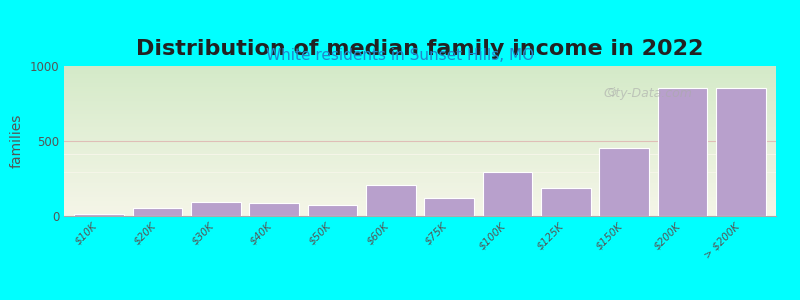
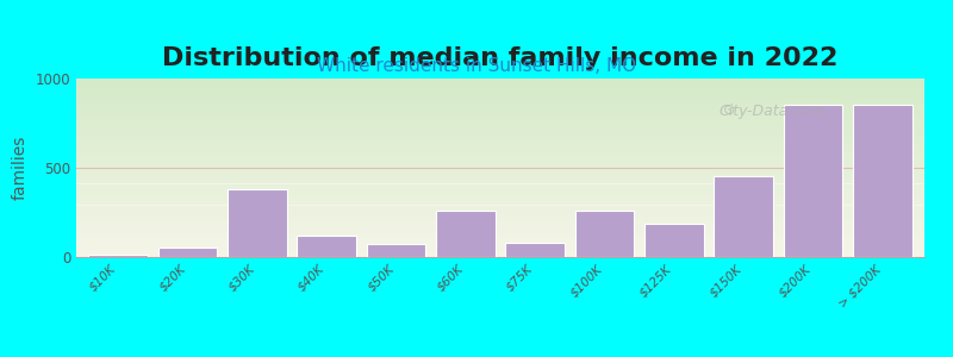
$30K: 100 -> 380
$40K: 80 -> 120
$60K: 210 -> 260
$75K: 120 -> 80
$100K: 300 -> 260
